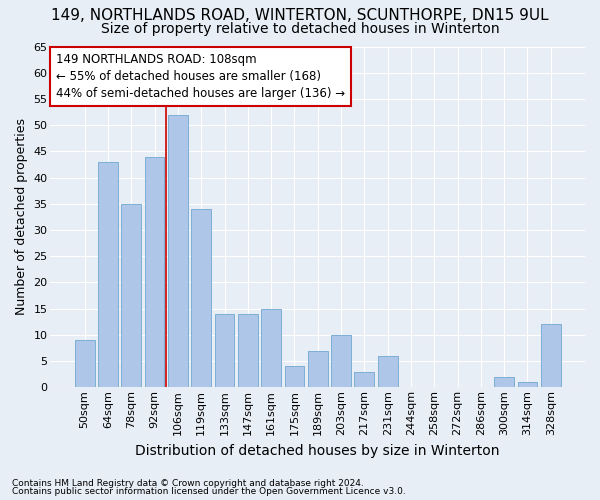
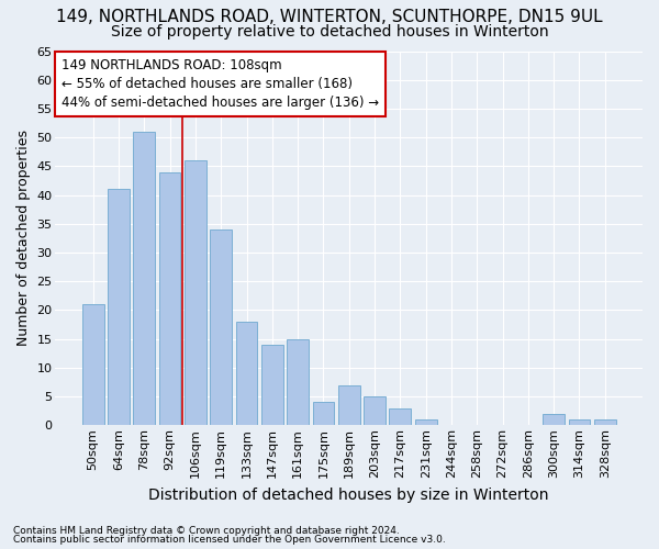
50sqm: 9 -> 21
64sqm: 43 -> 41
78sqm: 35 -> 51
106sqm: 52 -> 46
133sqm: 14 -> 18
203sqm: 10 -> 5
231sqm: 6 -> 1
328sqm: 12 -> 1
